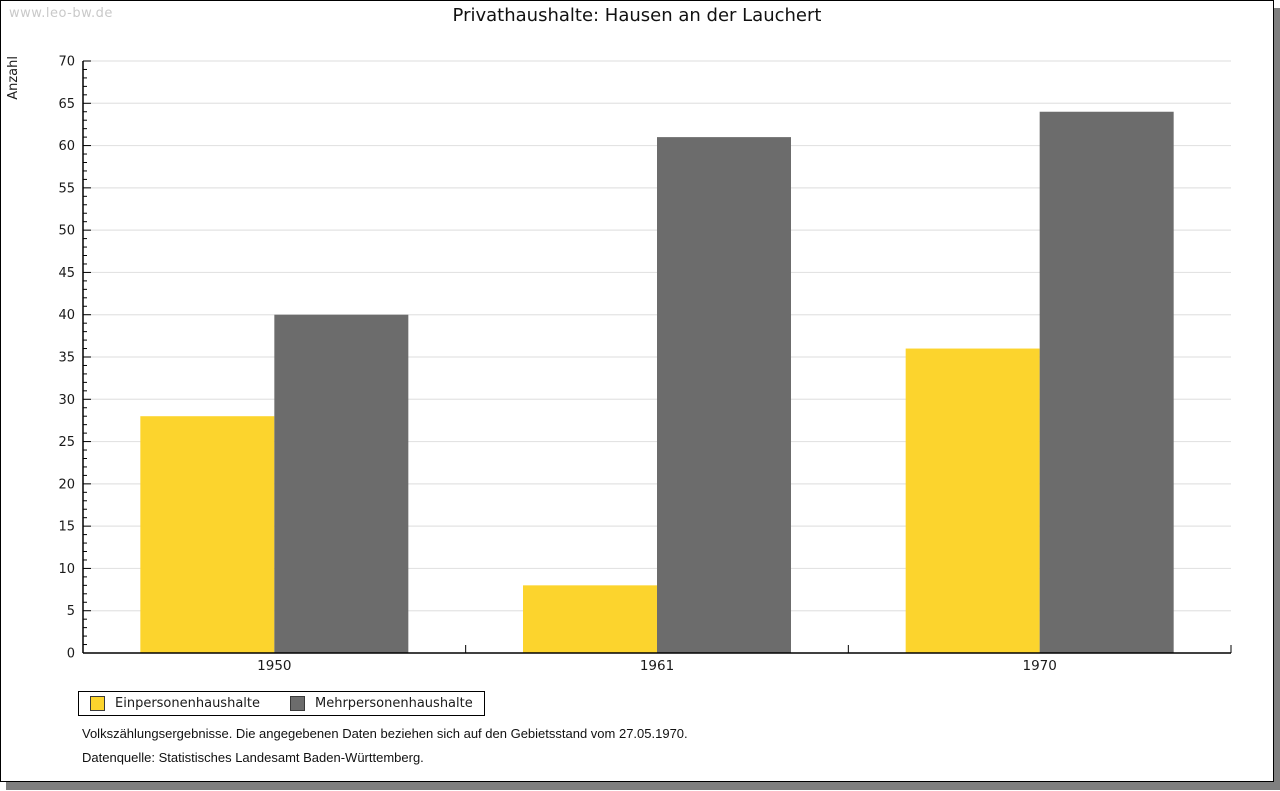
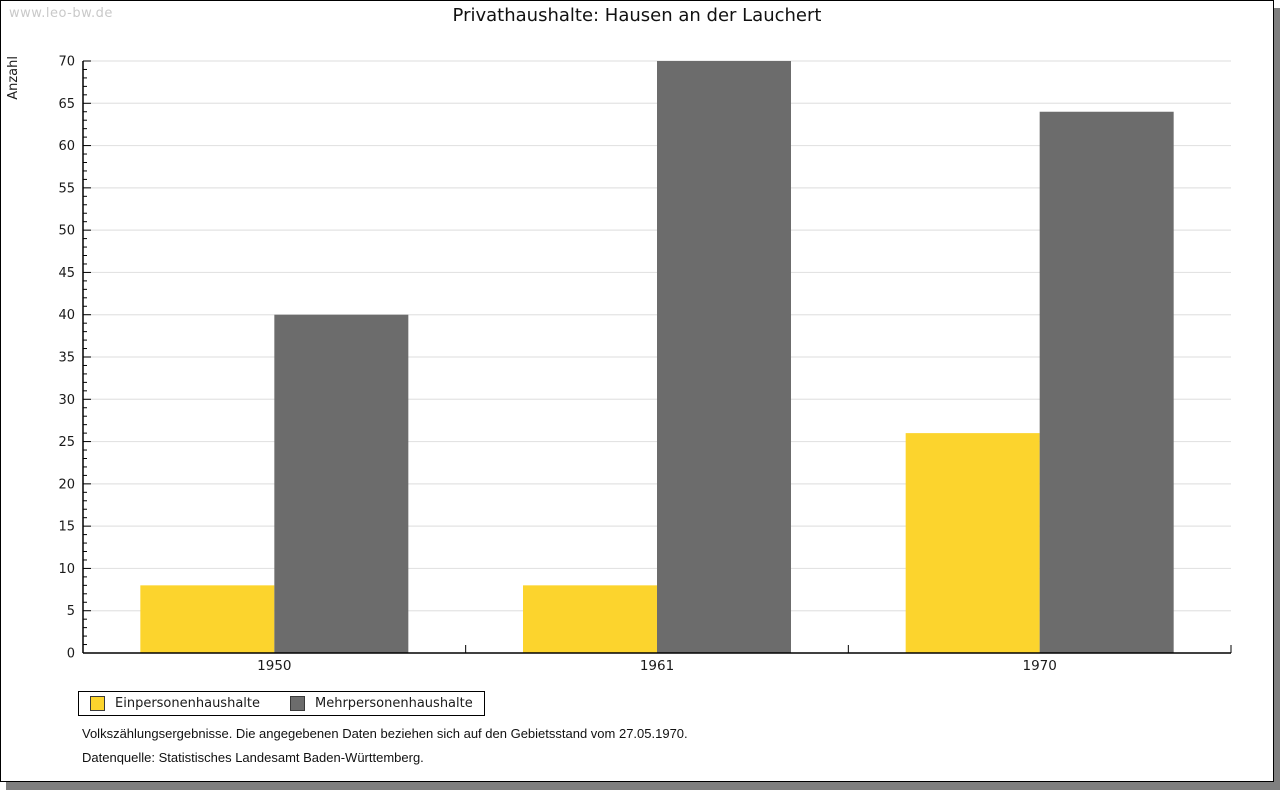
Einpersonenhaushalte/1950: 28 -> 8
Mehrpersonenhaushalte/1961: 61 -> 70
Einpersonenhaushalte/1970: 36 -> 26
